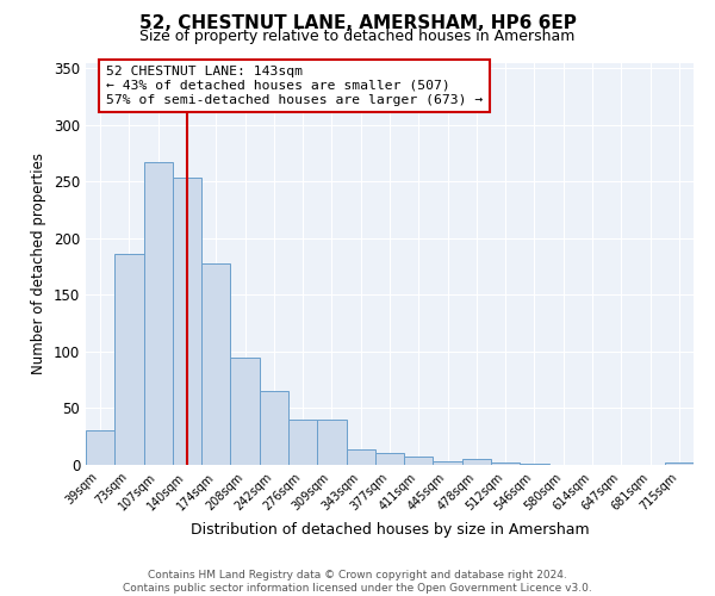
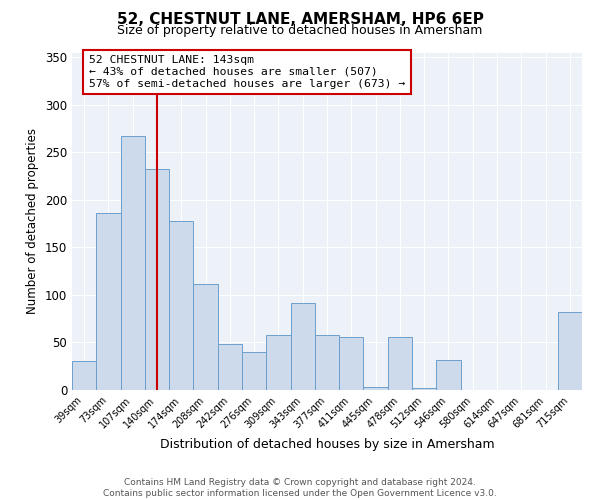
140sqm: 253 -> 232
208sqm: 95 -> 112
242sqm: 65 -> 48
309sqm: 40 -> 58
343sqm: 14 -> 92
377sqm: 10 -> 58
411sqm: 7 -> 56
478sqm: 5 -> 56
546sqm: 1 -> 32
715sqm: 2 -> 82
